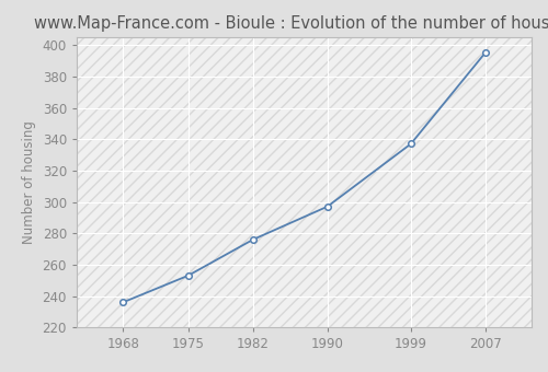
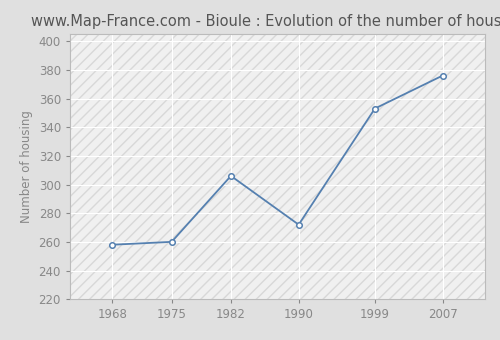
1968: 236 -> 258
1975: 253 -> 260
1982: 276 -> 306
1990: 297 -> 272
1999: 337 -> 353
2007: 395 -> 376
